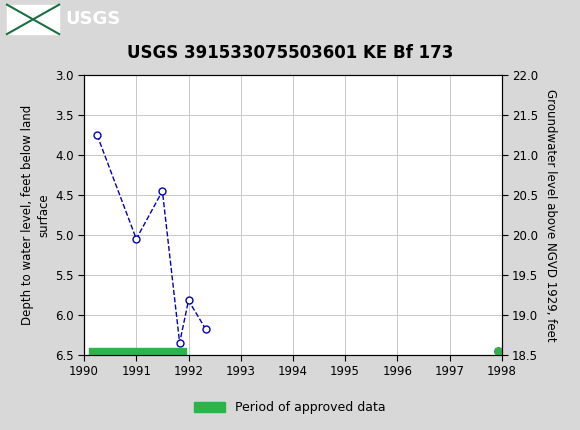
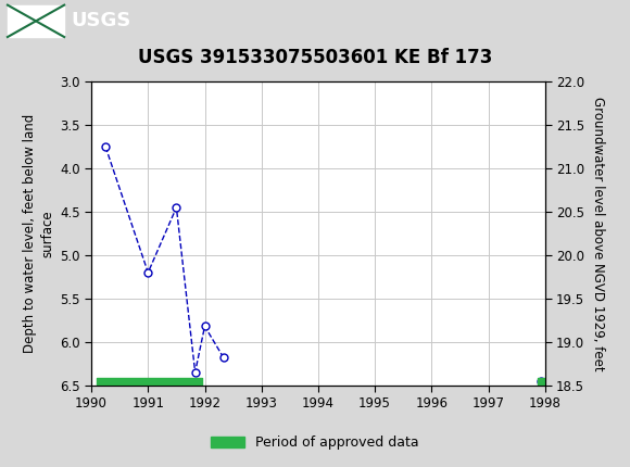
1991: 5.05 -> 5.20
